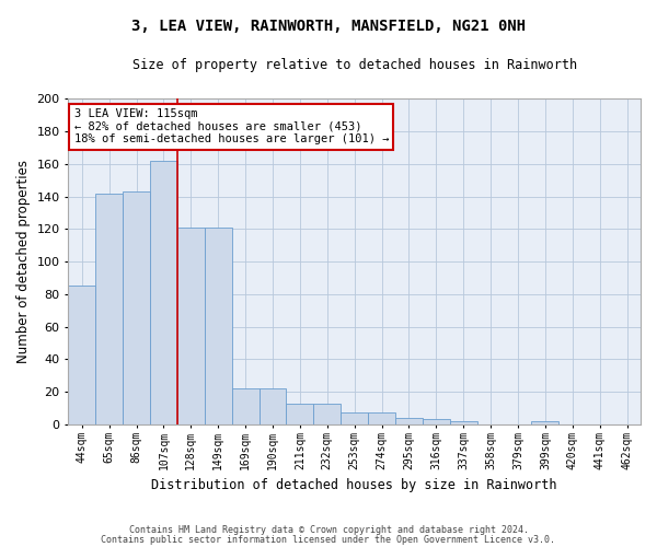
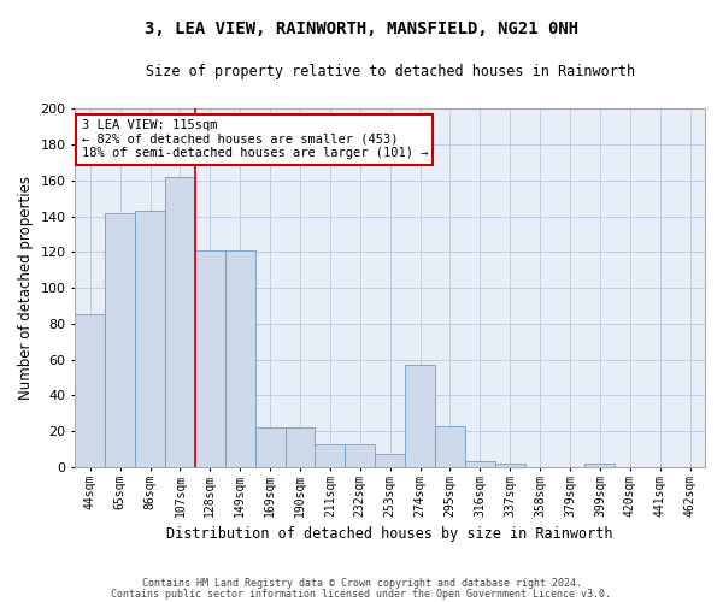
274sqm: 7 -> 57
295sqm: 4 -> 23
